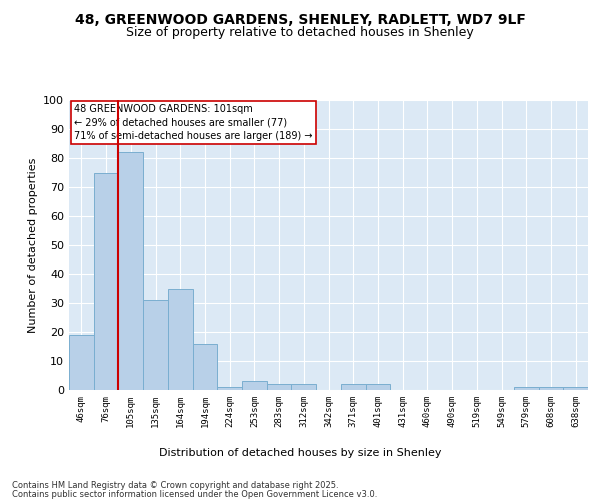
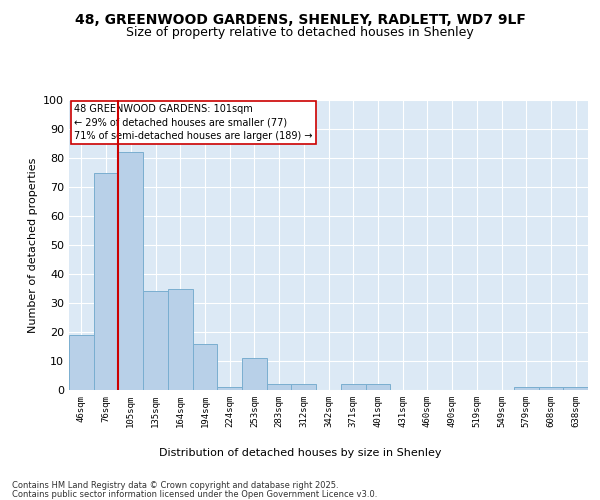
135sqm: 31 -> 34
253sqm: 3 -> 11
